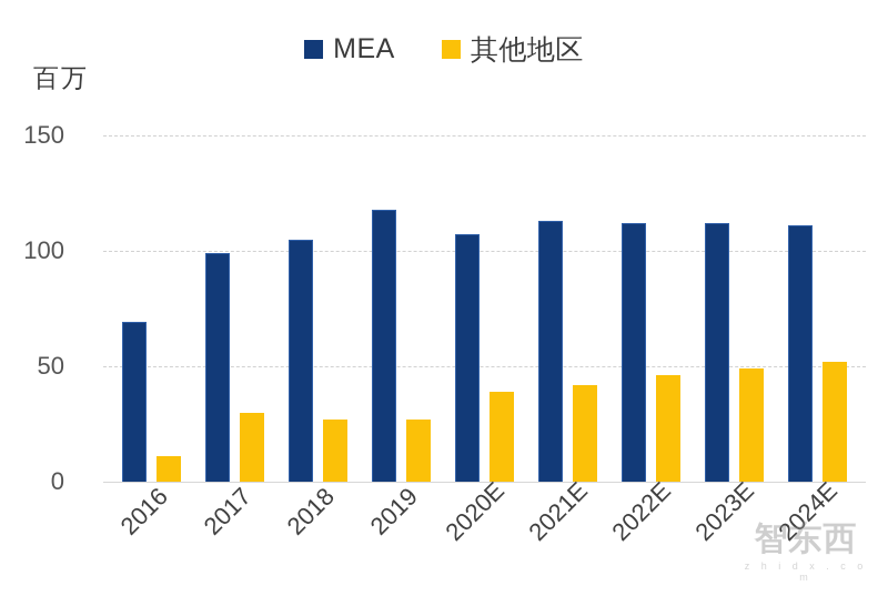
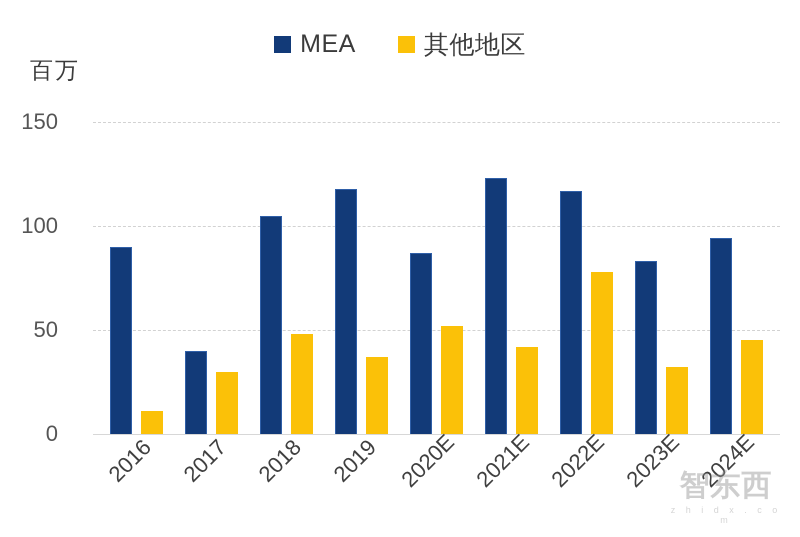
MEA/2016: 69 -> 90
MEA/2017: 99 -> 40
其他地区/2018: 27 -> 48
其他地区/2019: 27 -> 37
MEA/2020E: 107 -> 87
其他地区/2020E: 39 -> 52
MEA/2021E: 113 -> 123
MEA/2022E: 112 -> 117
其他地区/2022E: 46 -> 78
MEA/2023E: 112 -> 83
其他地区/2023E: 49 -> 32
MEA/2024E: 111 -> 94
其他地区/2024E: 52 -> 45
